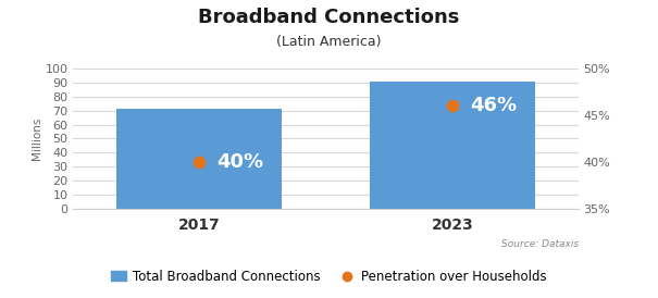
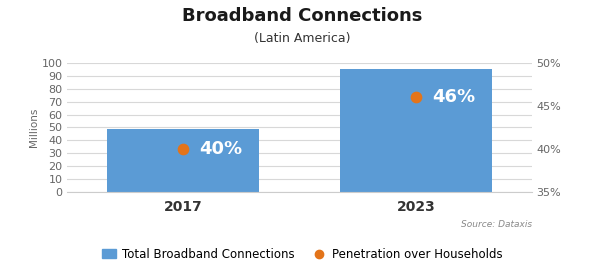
Total Broadband Connections/2017: 71 -> 49
Total Broadband Connections/2023: 91 -> 95
